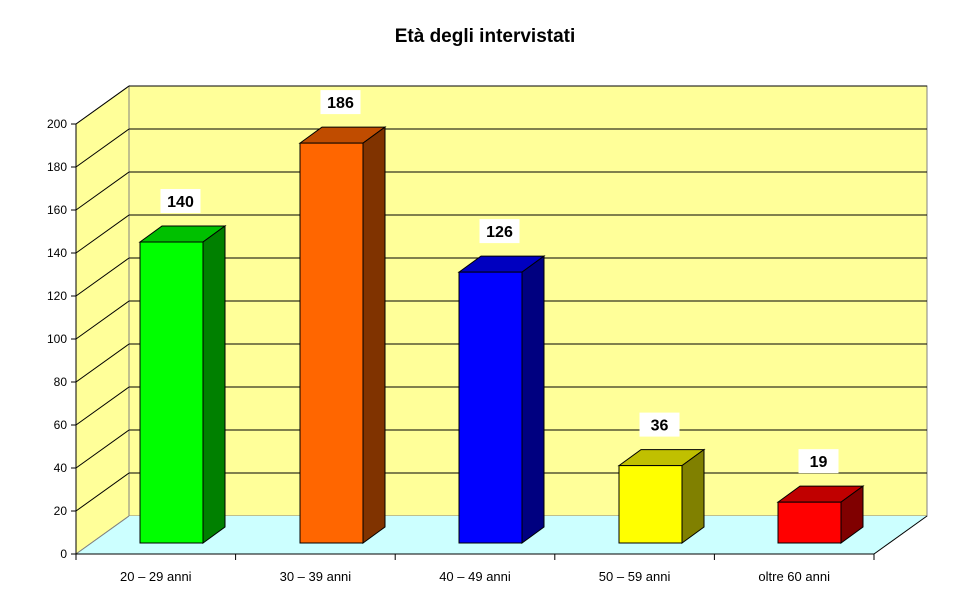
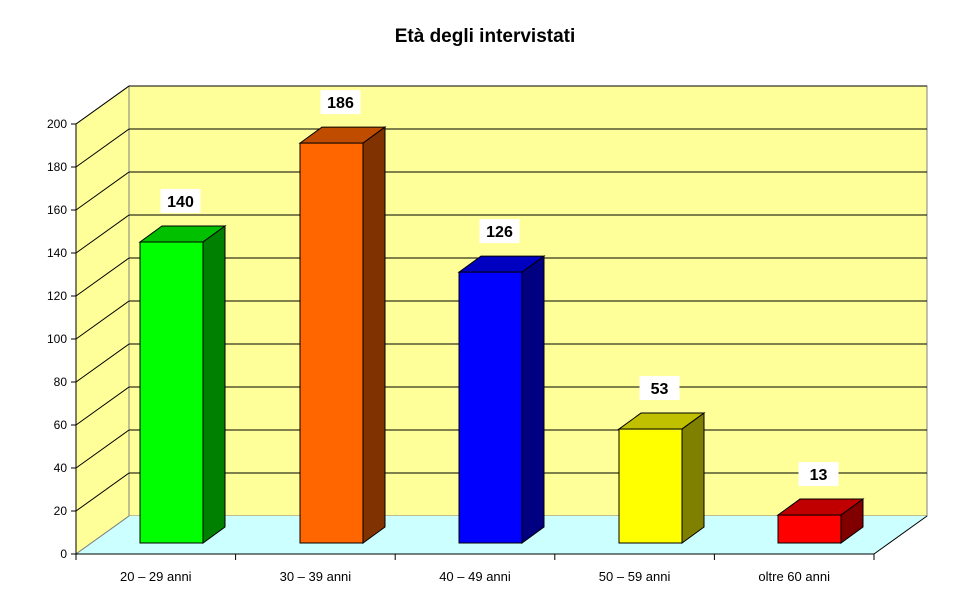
50 – 59 anni: 36 -> 53
oltre 60 anni: 19 -> 13
